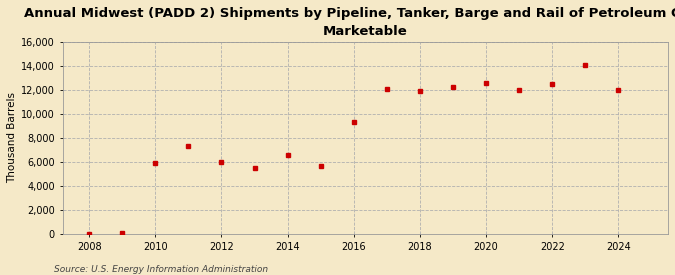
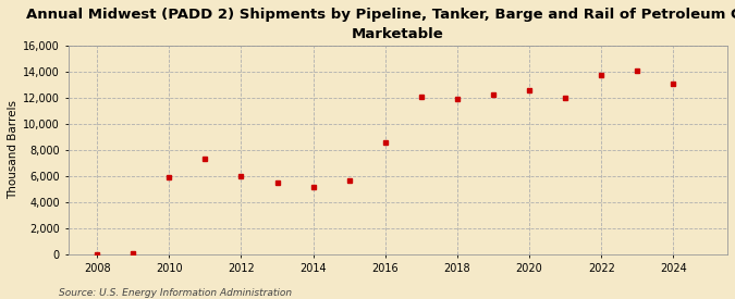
2014: 6,600 -> 5,200
2016: 9,300 -> 8,600
2022: 12,500 -> 13,700
2024: 12,000 -> 13,100
